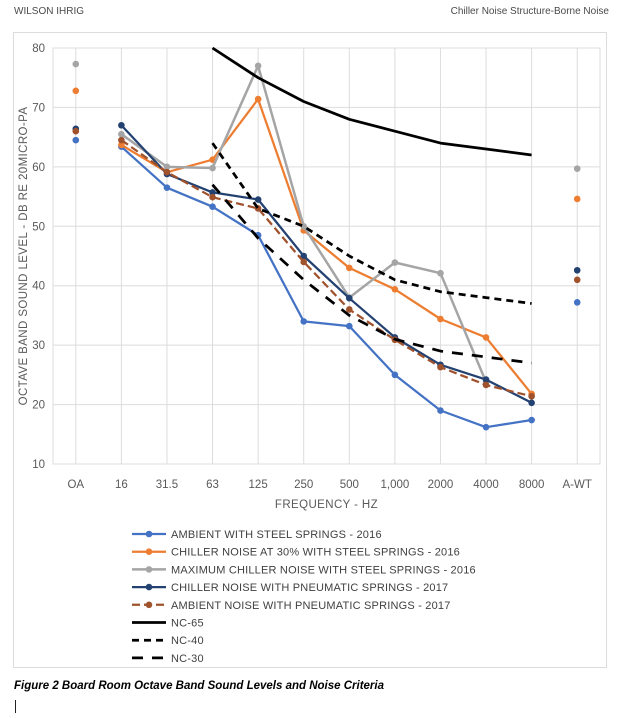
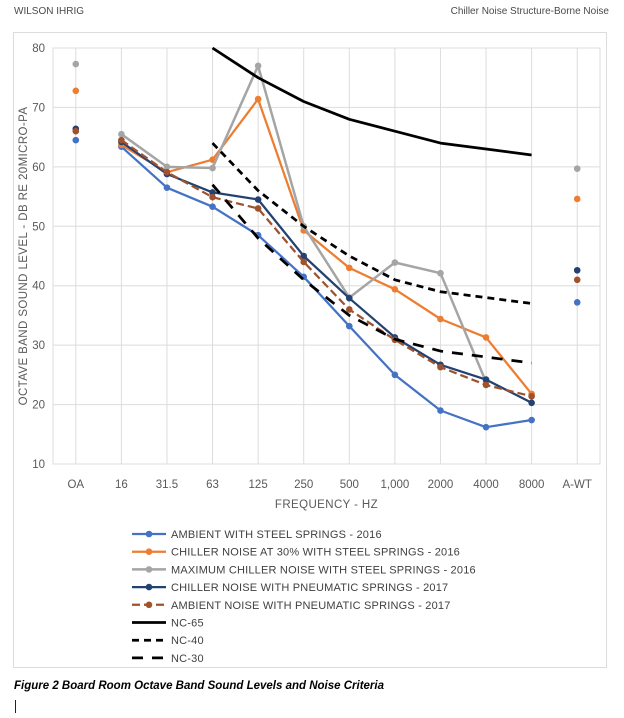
CHILLER NOISE WITH PNEUMATIC SPRINGS - 2017/16: 67 -> 64
NC-40/125: 53 -> 56
AMBIENT WITH STEEL SPRINGS - 2016/250: 34 -> 42
